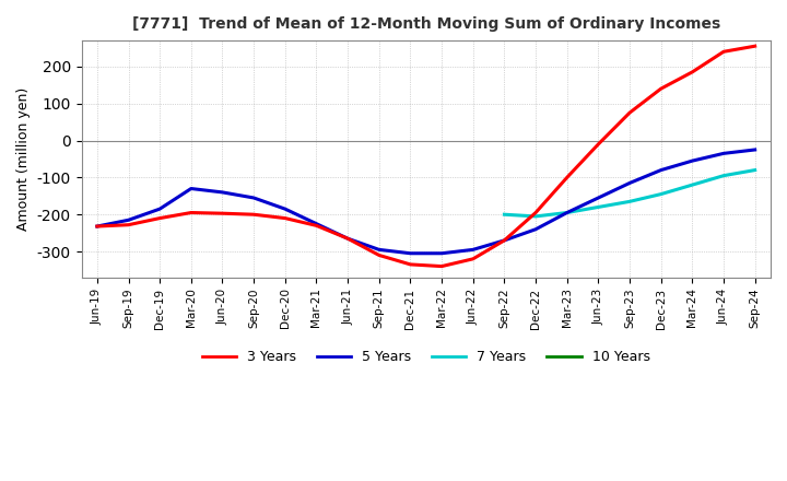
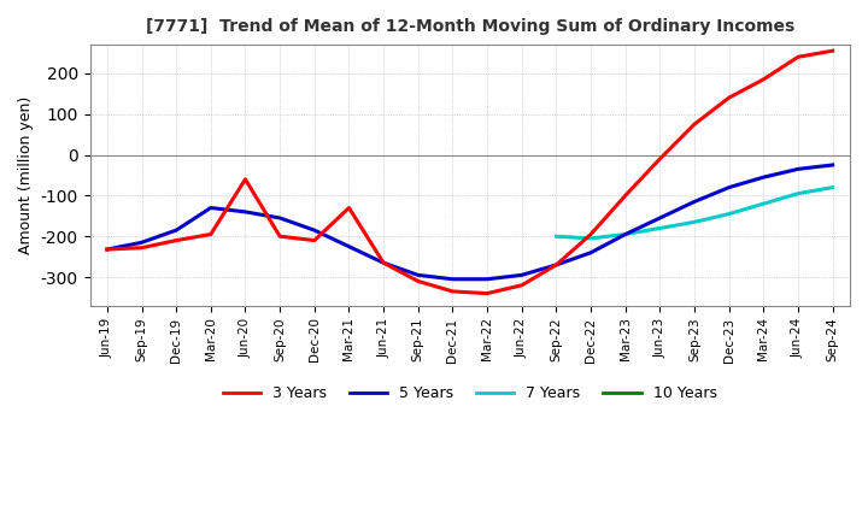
3 Years/Jun-20: -197 -> -60
3 Years/Mar-21: -230 -> -130
